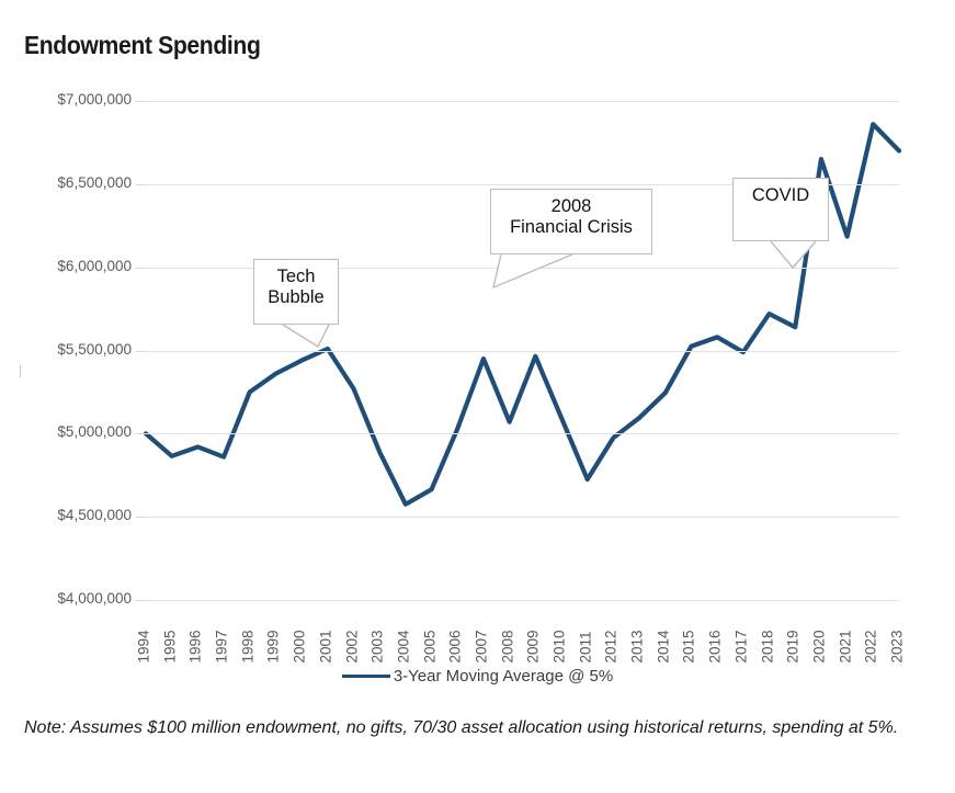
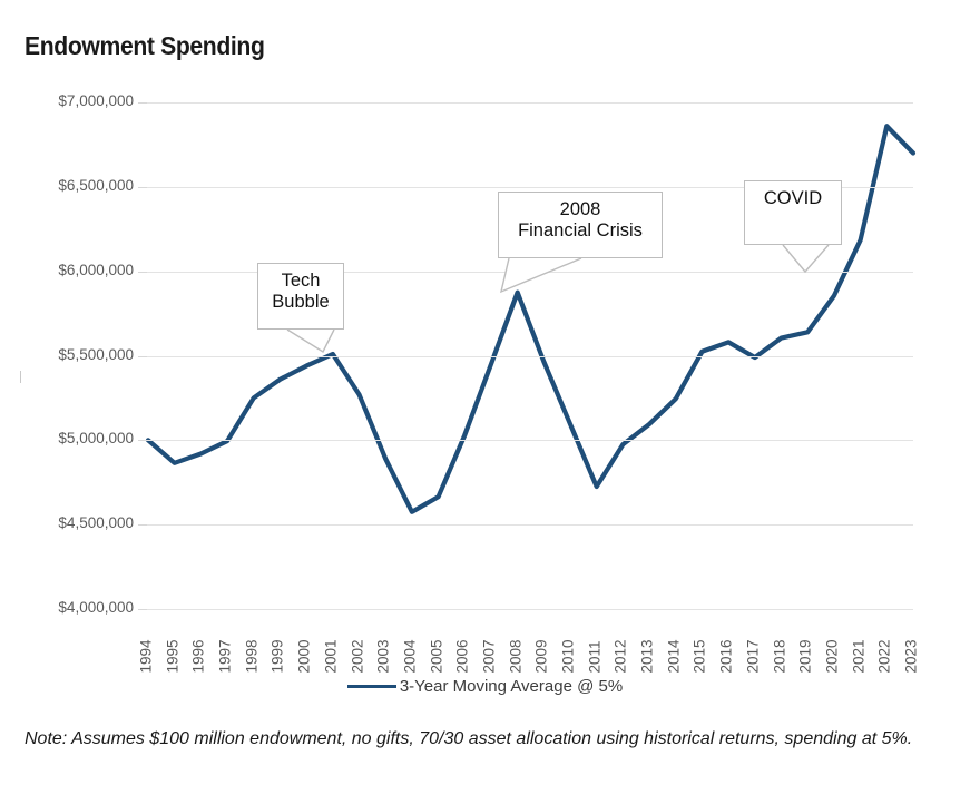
1997: $4860000 -> $5000000
2008: $5070000 -> $5880000
2018: $5720000 -> $5600000
2020: $6650000 -> $5860000
